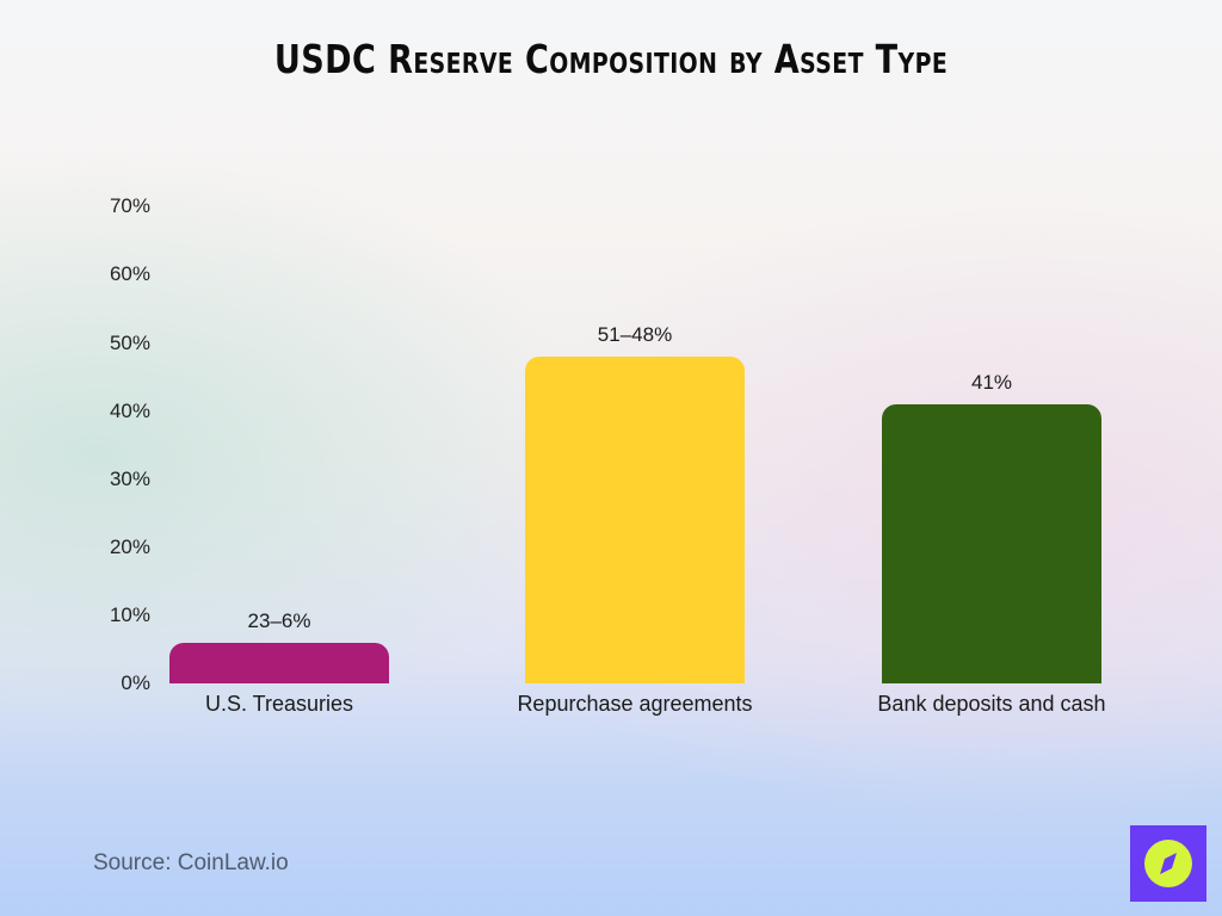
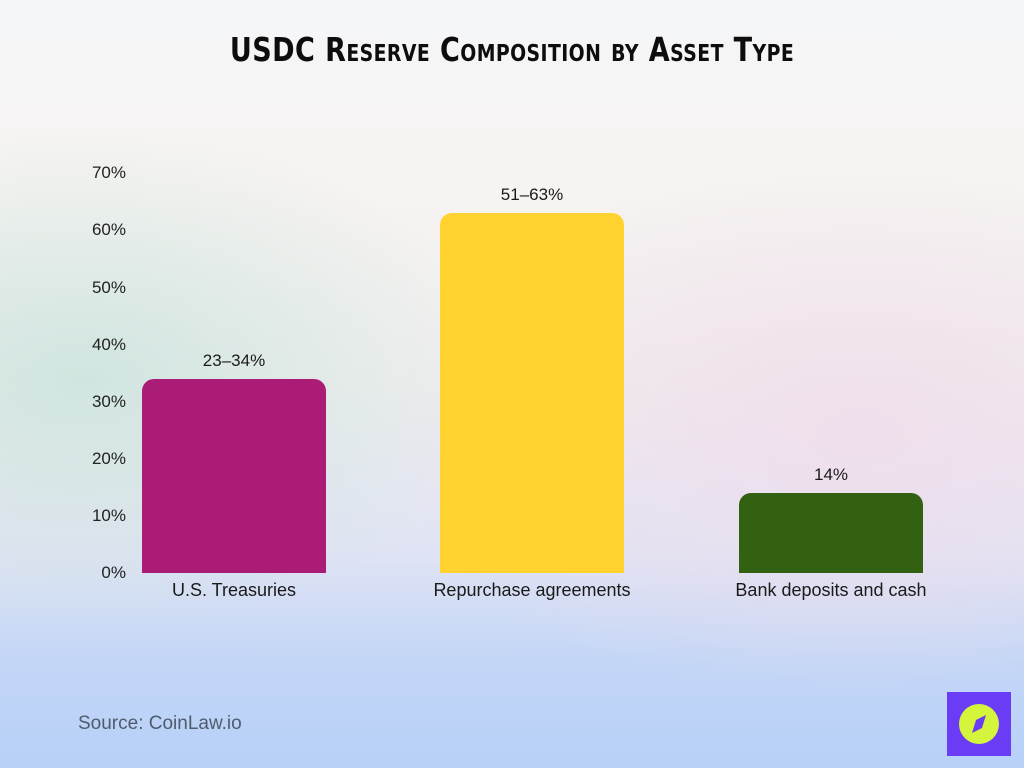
U.S. Treasuries: 6 -> 34
Repurchase agreements: 48 -> 63
Bank deposits and cash: 41% -> 14%
